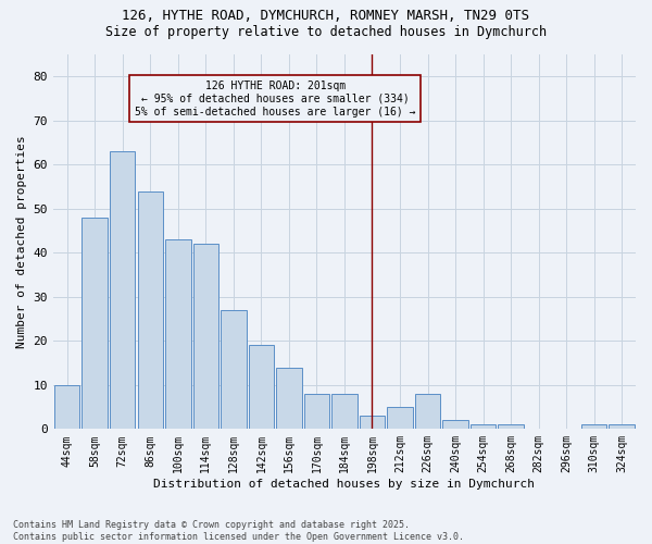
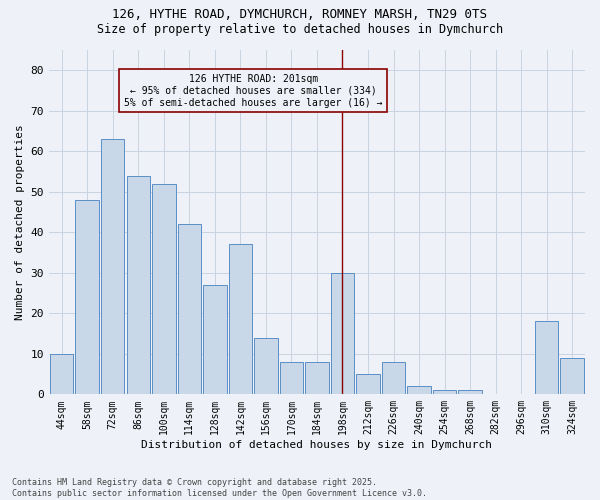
100sqm: 43 -> 52
142sqm: 19 -> 37
198sqm: 3 -> 30
310sqm: 1 -> 18
324sqm: 1 -> 9
